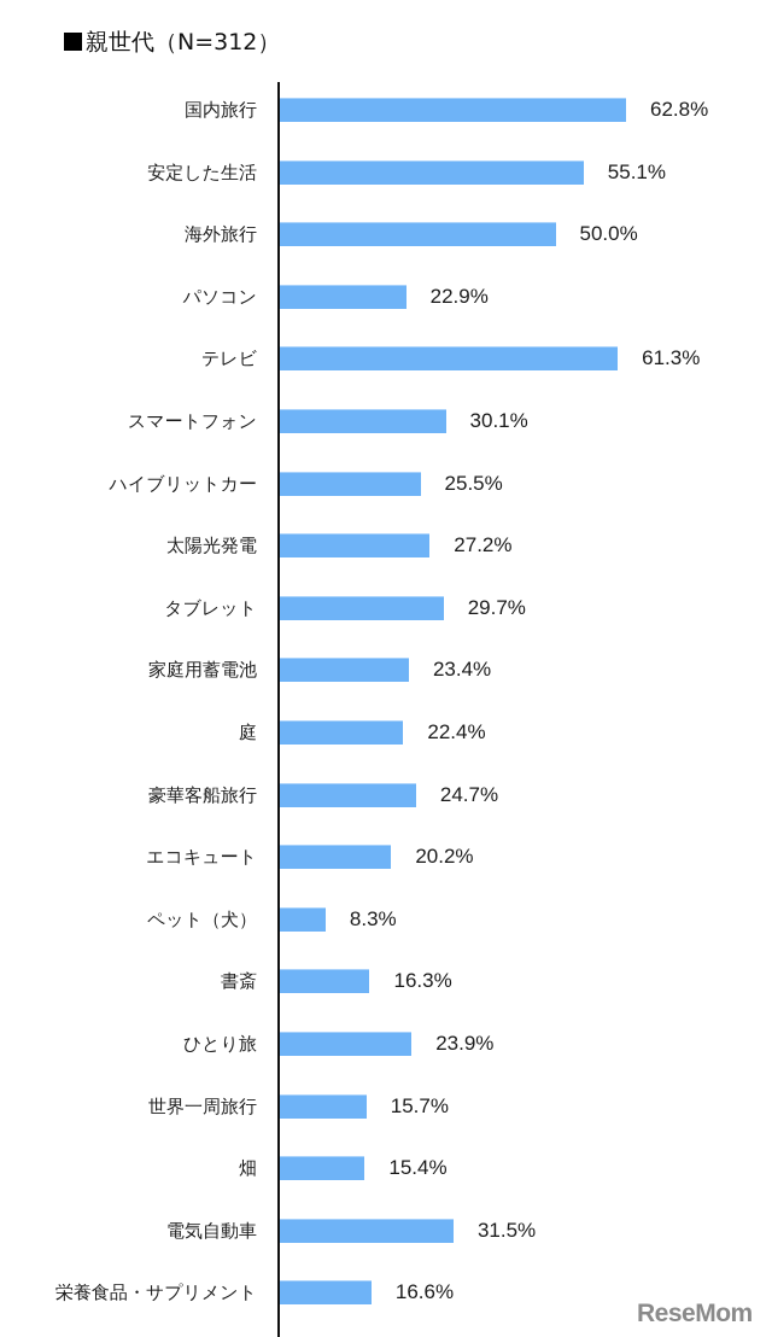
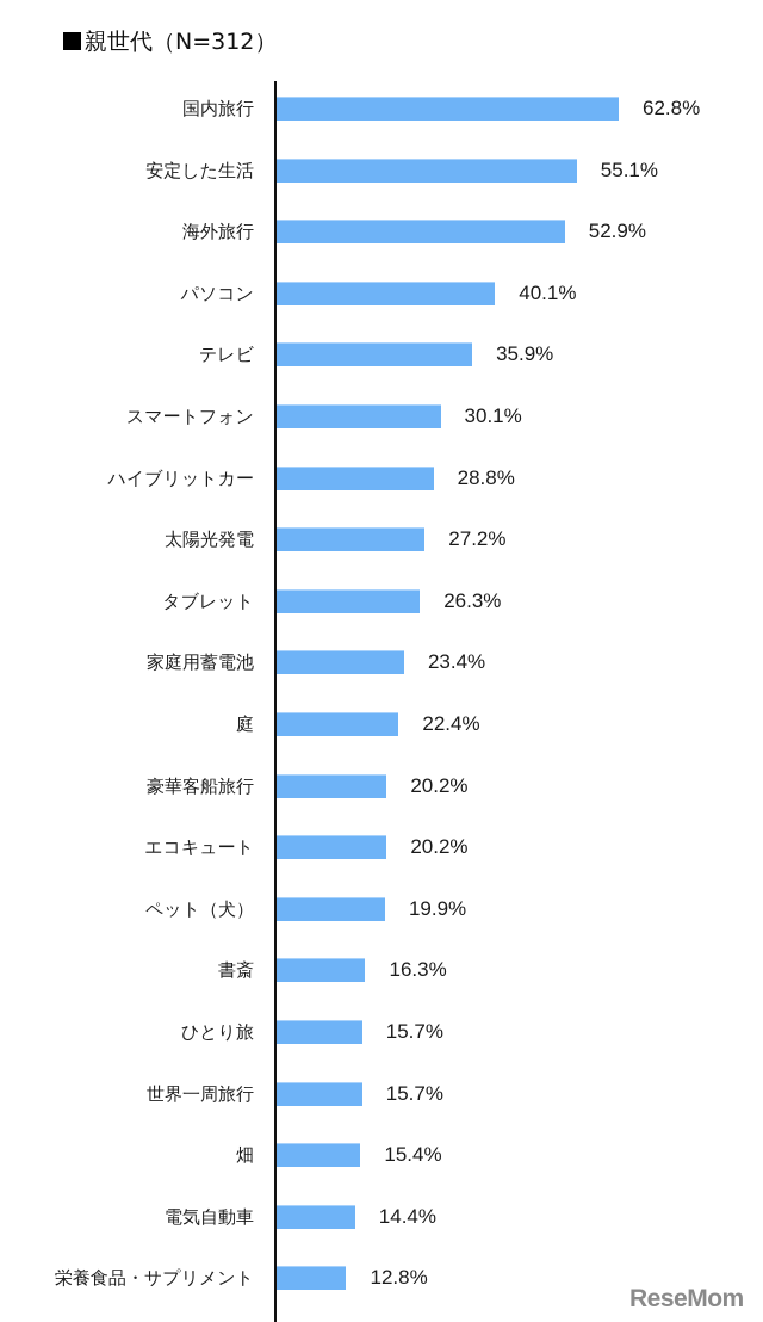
海外旅行: 50.0% -> 52.9%
パソコン: 22.9% -> 40.1%
テレビ: 61.3% -> 35.9%
ハイブリットカー: 25.5% -> 28.8%
タブレット: 29.7% -> 26.3%
豪華客船旅行: 24.7% -> 20.2%
ペット（犬）: 8.3% -> 19.9%
ひとり旅: 23.9% -> 15.7%
電気自動車: 31.5% -> 14.4%
栄養食品・サプリメント: 16.6% -> 12.8%
